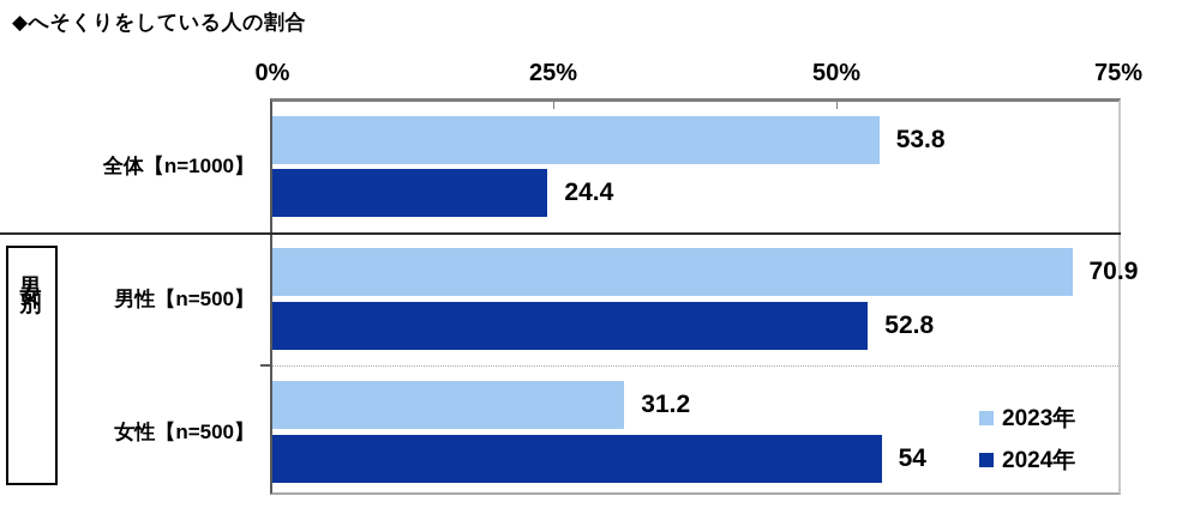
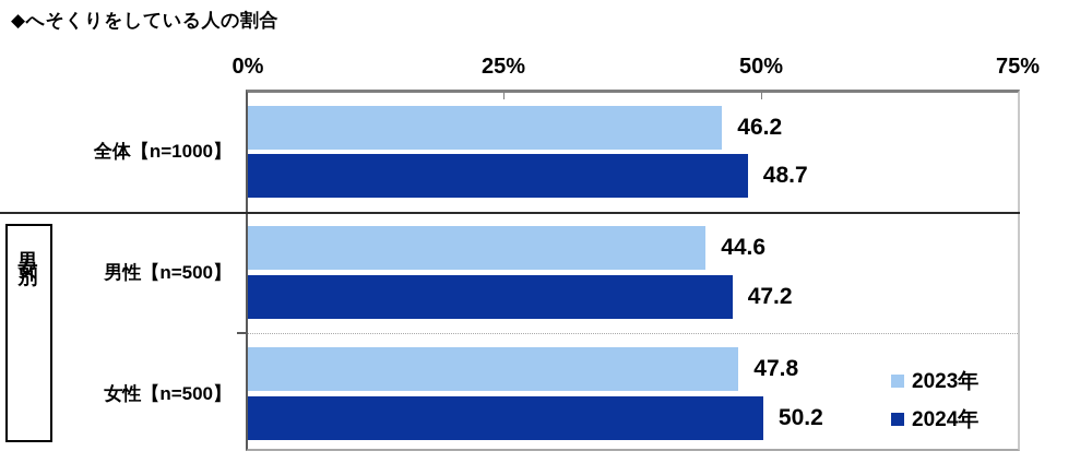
2023年/全体【n=1000】: 53.8 -> 46.2
2024年/全体【n=1000】: 24.4 -> 48.7
2023年/男性【n=500】: 70.9 -> 44.6
2024年/男性【n=500】: 52.8 -> 47.2
2023年/女性【n=500】: 31.2 -> 47.8
2024年/女性【n=500】: 54 -> 50.2
